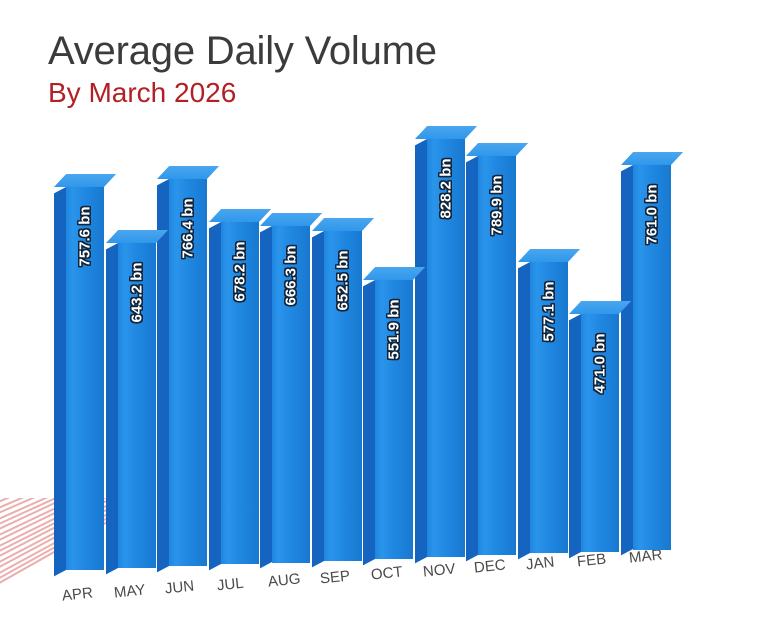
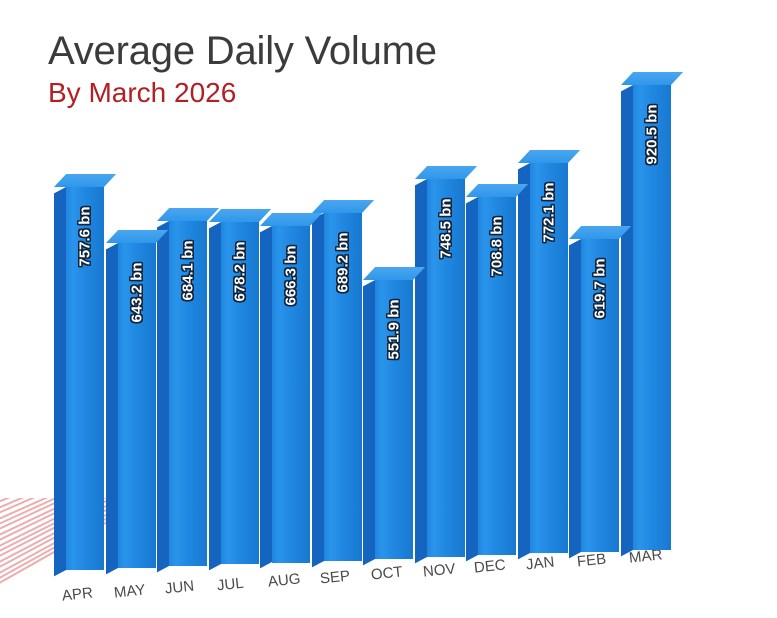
JUN: 766.4 -> 684.1
SEP: 652.5 -> 689.2
NOV: 828.2 -> 748.5
DEC: 789.9 -> 708.8
JAN: 577.1 -> 772.1
FEB: 471.0 -> 619.7
MAR: 761.0 -> 920.5
